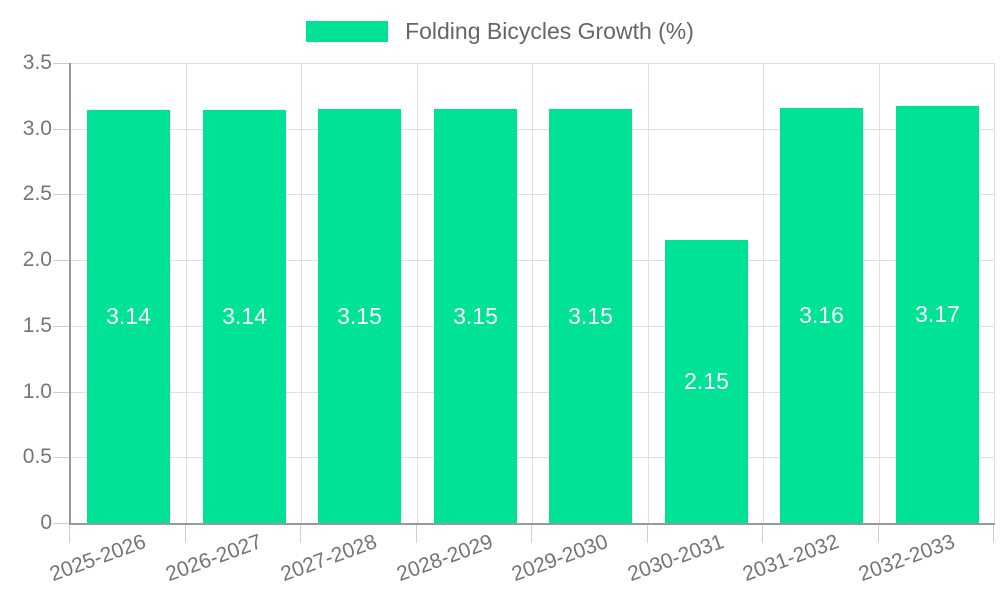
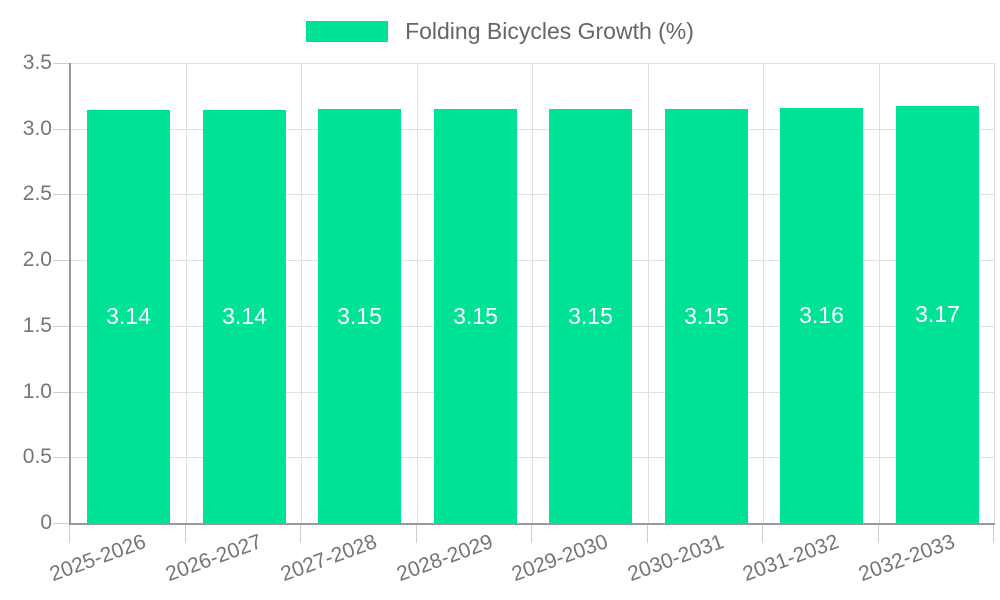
2030-2031: 2.15 -> 3.15
